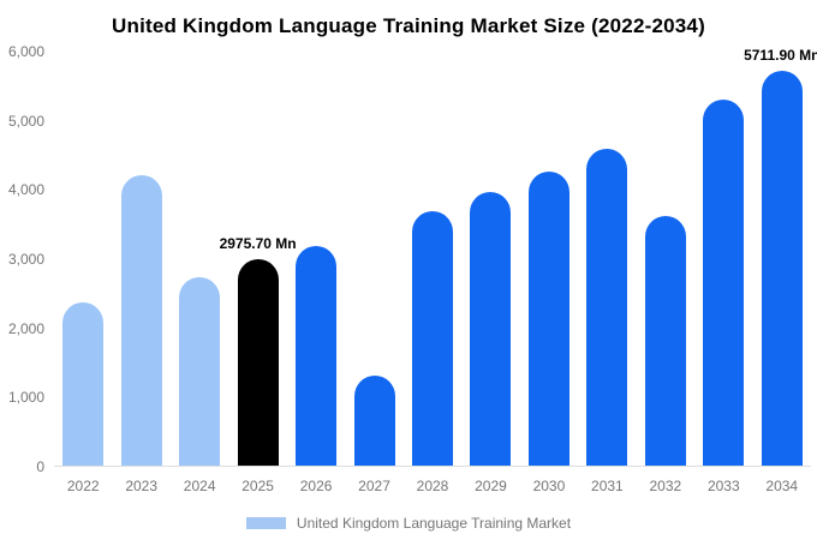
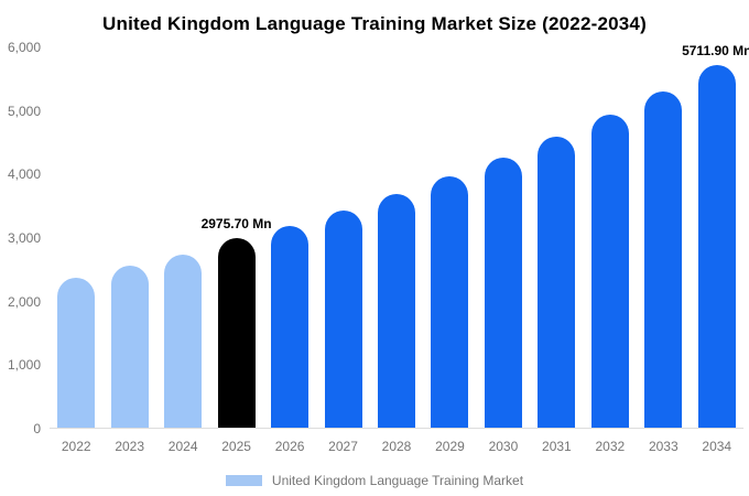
2023: 4200 -> 2600
2027: 1300 -> 3400
2032: 3600 -> 4900
